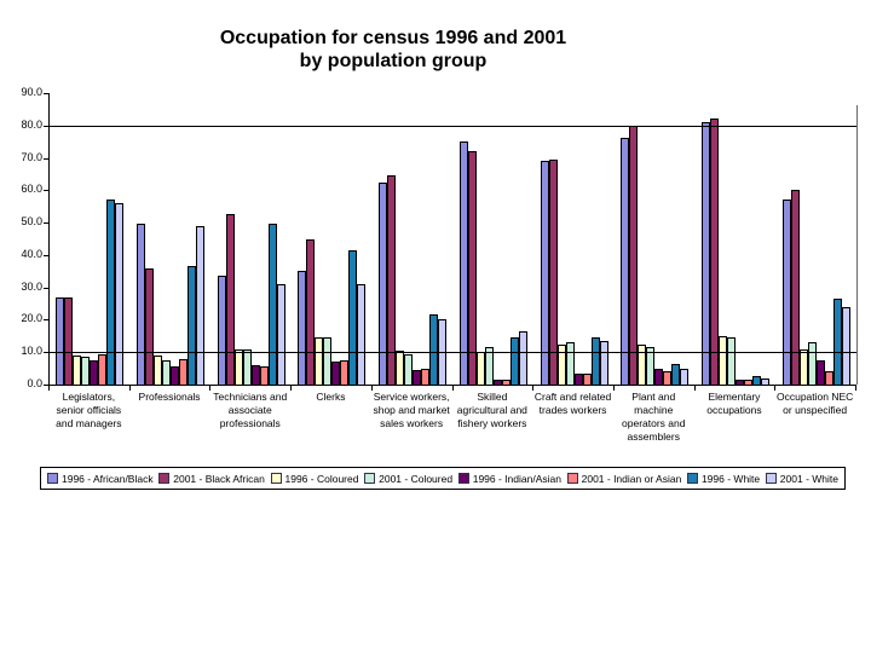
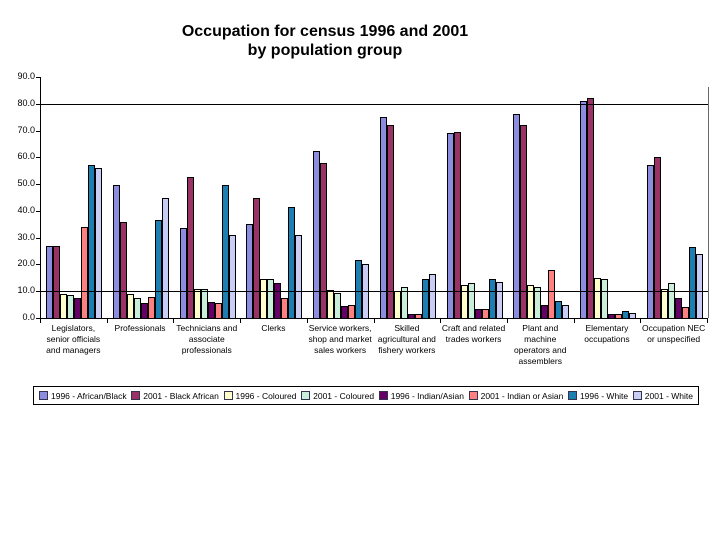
2001 - Indian or Asian/Legislators, senior officials and managers: 10 -> 34
2001 - White/Professionals: 49 -> 45
1996 - Indian/Asian/Clerks: 7 -> 13
2001 - Black African/Service workers, shop and market sales workers: 64 -> 58
2001 - Black African/Plant and machine operators and assemblers: 80 -> 72
2001 - Indian or Asian/Plant and machine operators and assemblers: 4 -> 18
